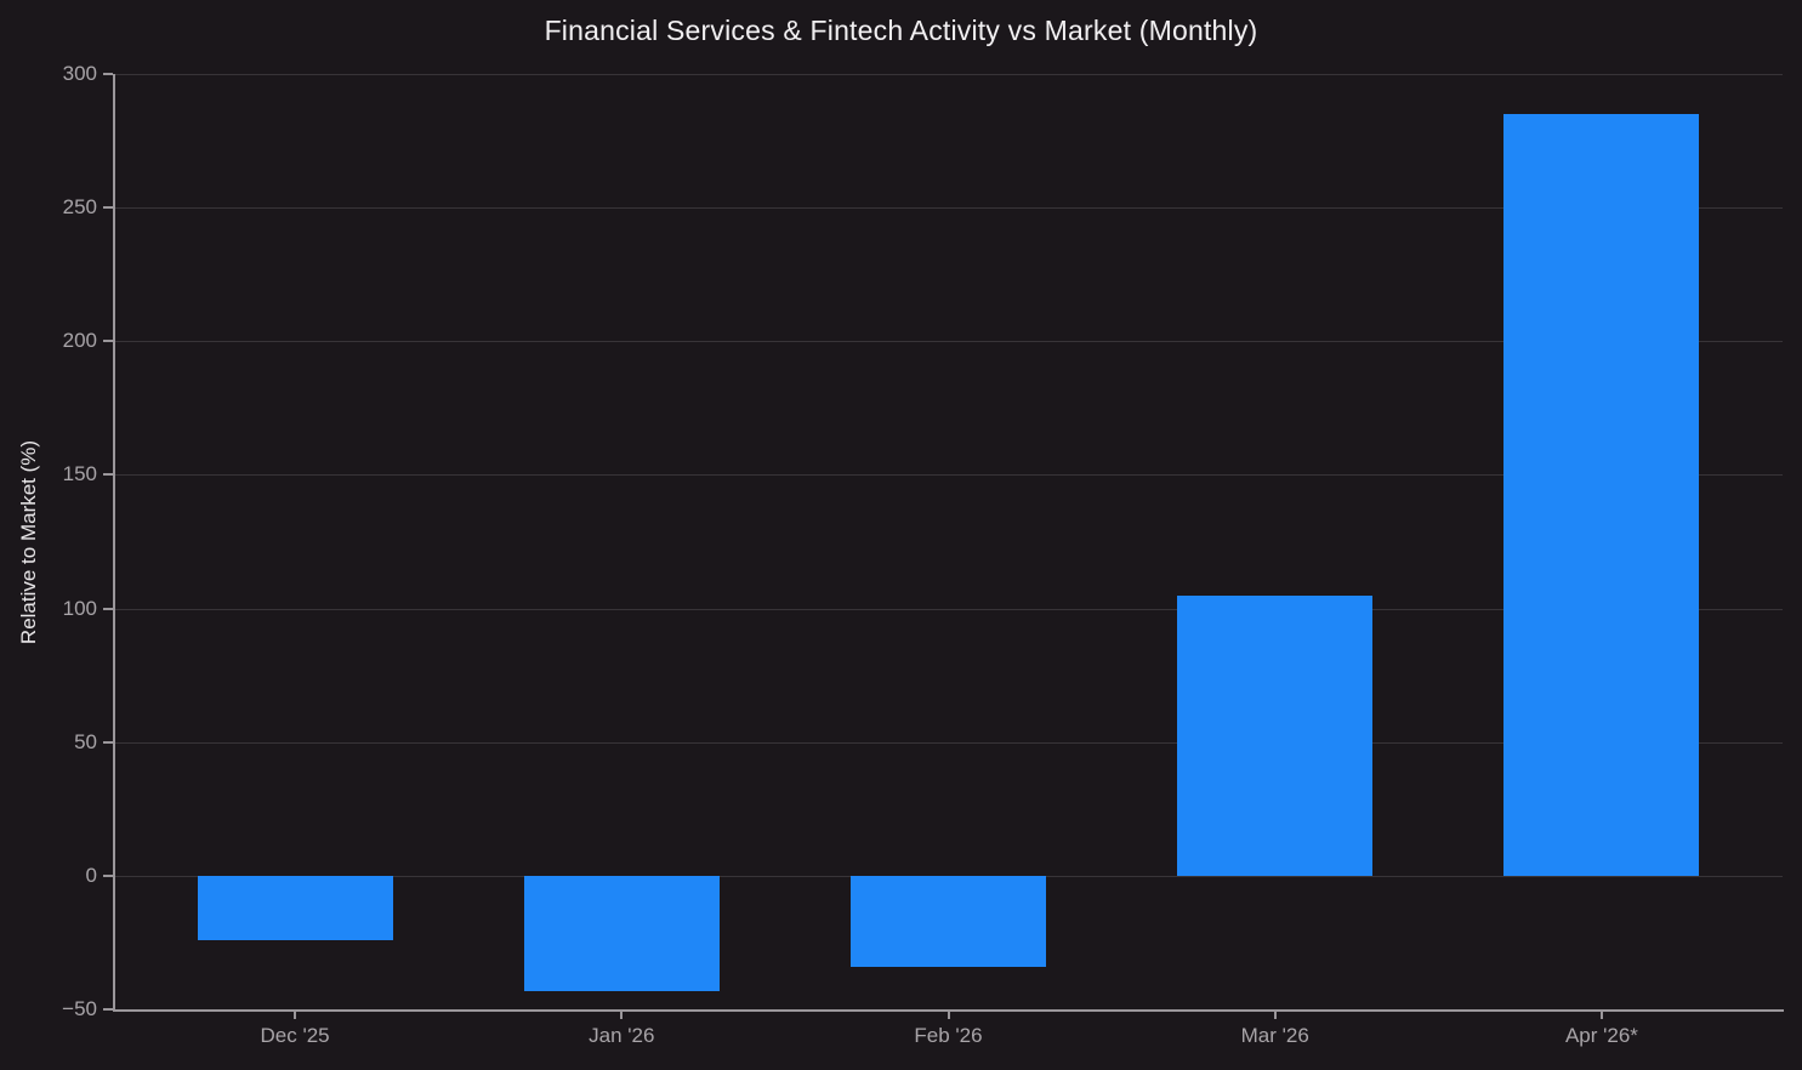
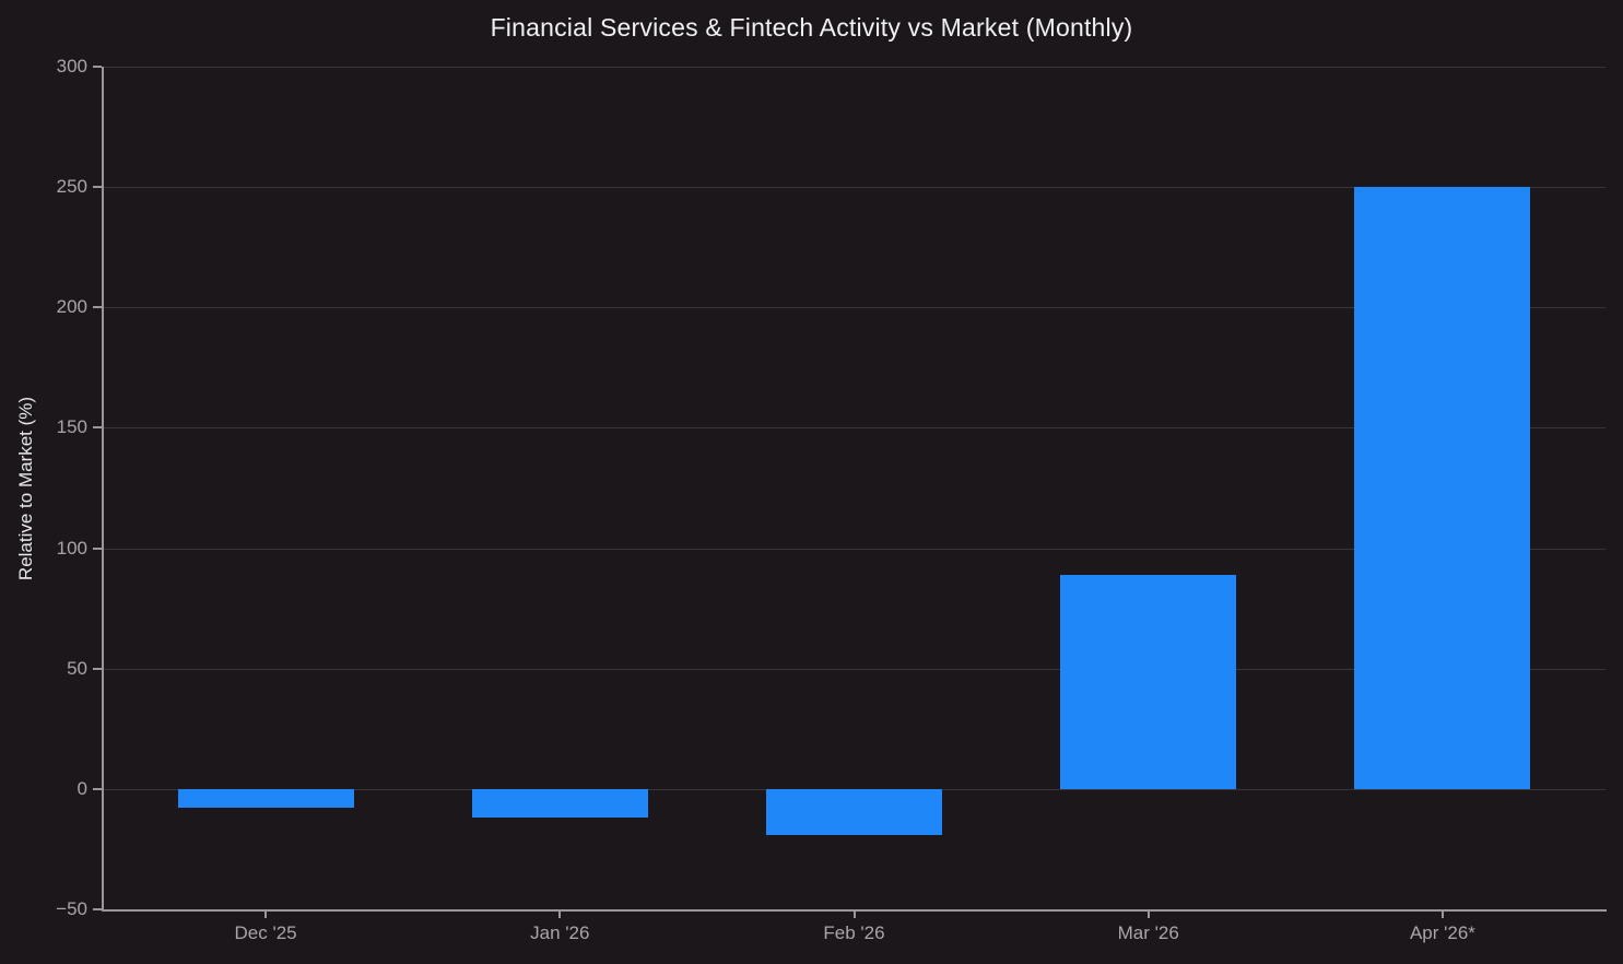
Dec '25: -24 -> -8
Jan '26: -43 -> -12
Feb '26: -34 -> -19
Mar '26: 105 -> 89
Apr '26*: 285 -> 250
